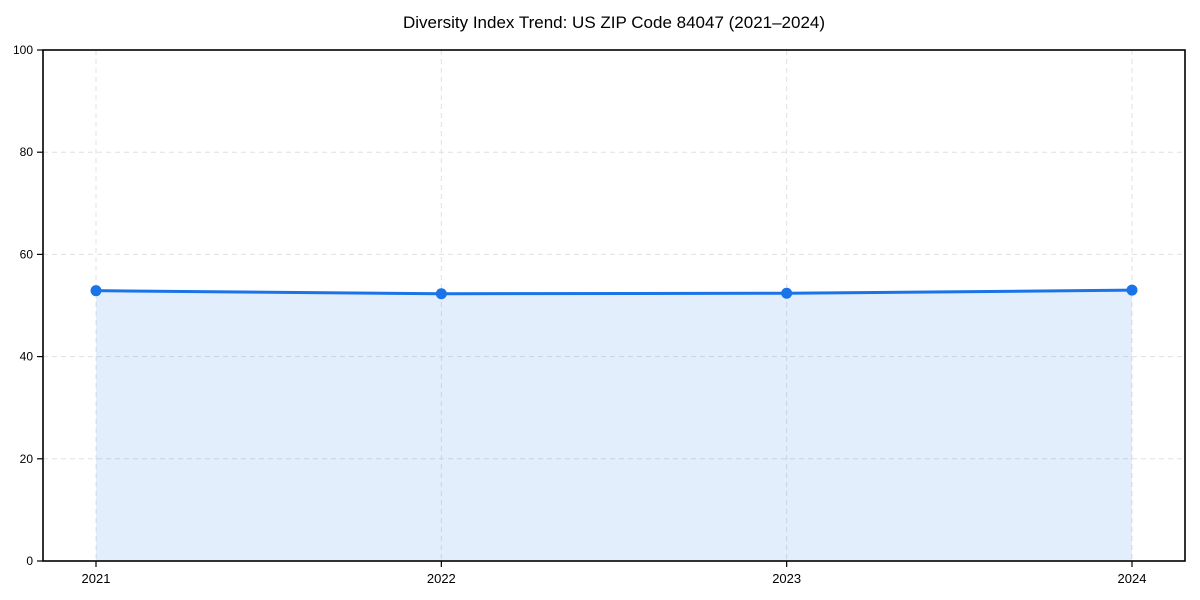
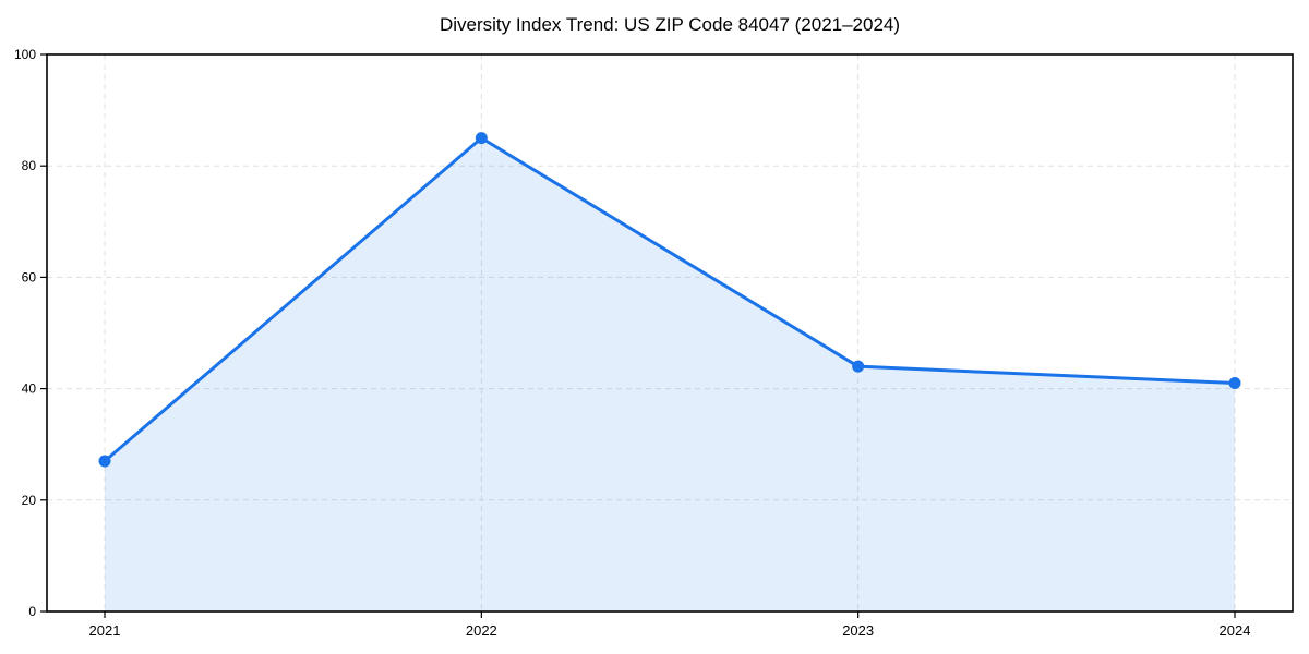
2021: 53 -> 27
2022: 52 -> 85
2023: 52 -> 44
2024: 53 -> 41
